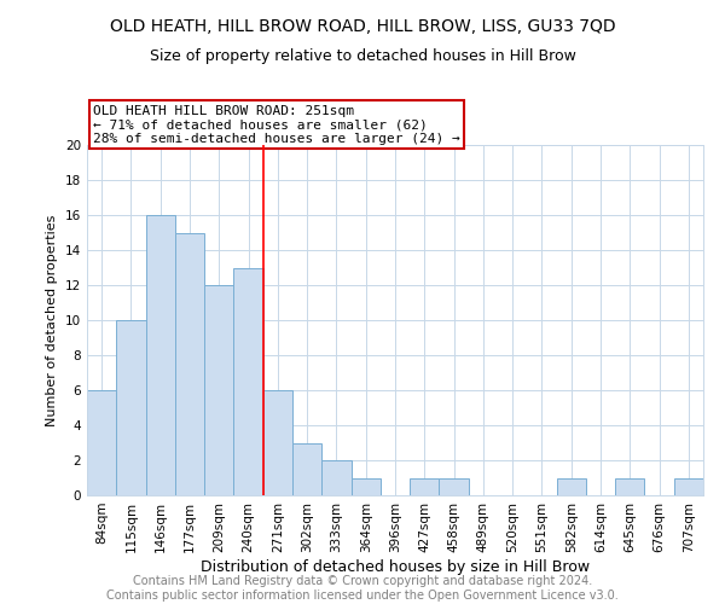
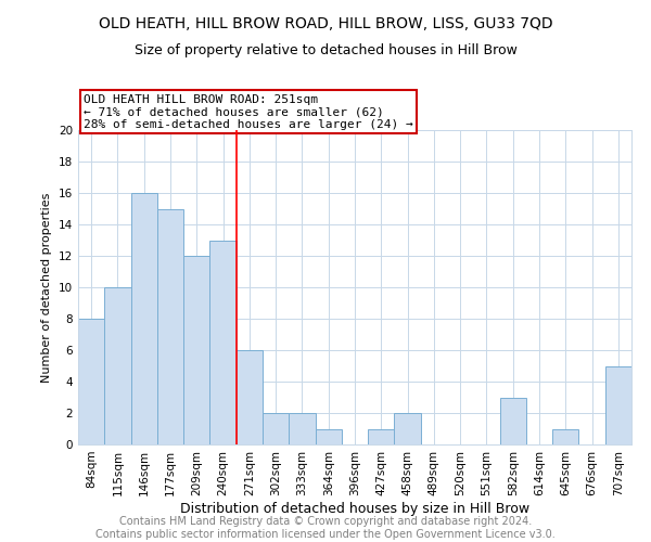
84sqm: 6 -> 8
302sqm: 3 -> 2
458sqm: 1 -> 2
582sqm: 1 -> 3
707sqm: 1 -> 5
